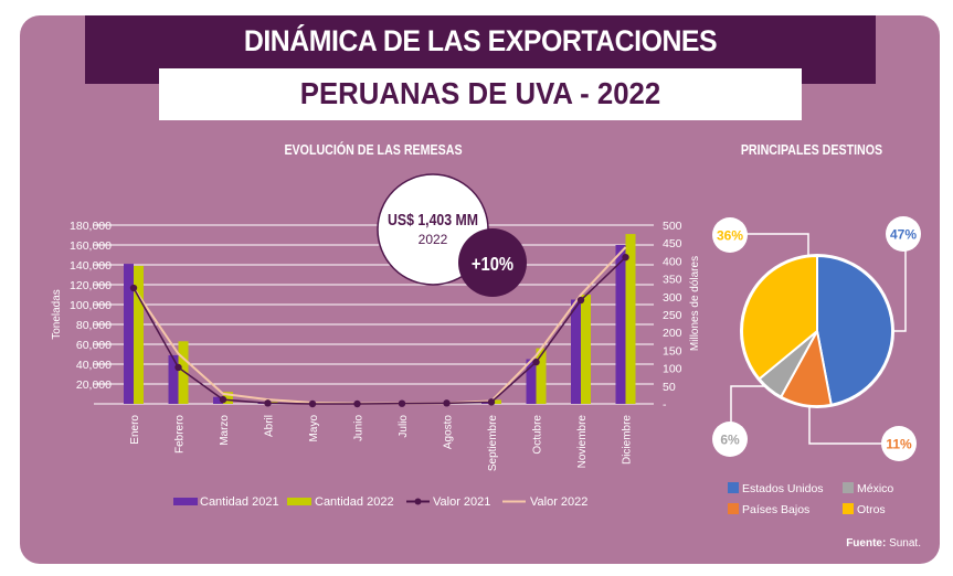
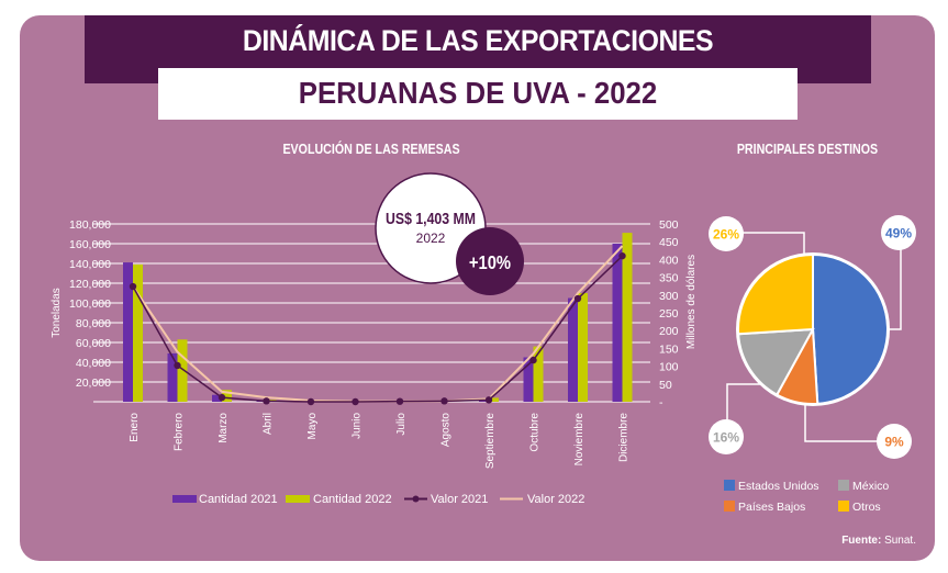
PRINCIPALES DESTINOS/Estados Unidos: 47% -> 49%
PRINCIPALES DESTINOS/Países Bajos: 11% -> 9%
PRINCIPALES DESTINOS/México: 6% -> 16%
PRINCIPALES DESTINOS/Otros: 36% -> 26%
